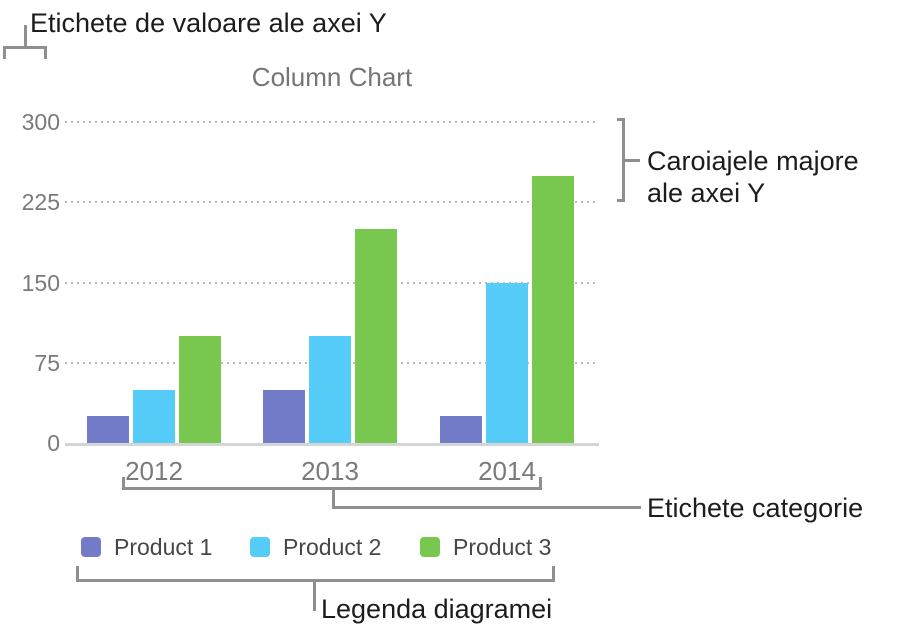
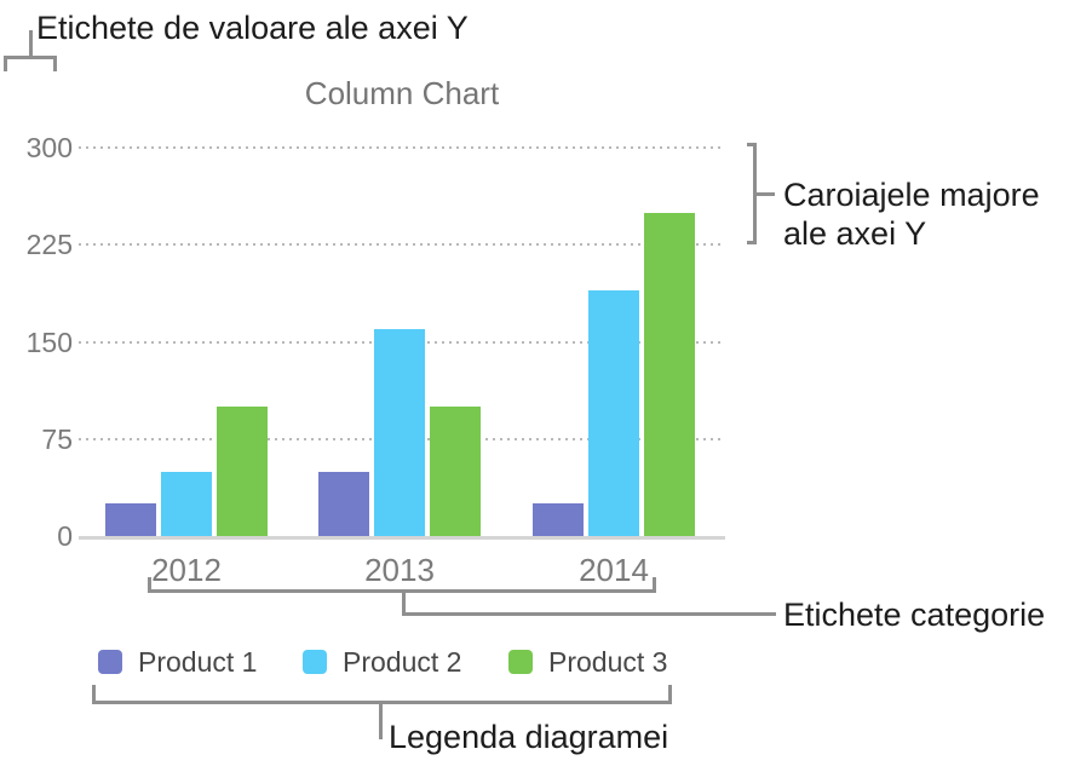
Product 2/2013: 100 -> 160
Product 3/2013: 200 -> 100
Product 2/2014: 150 -> 190
